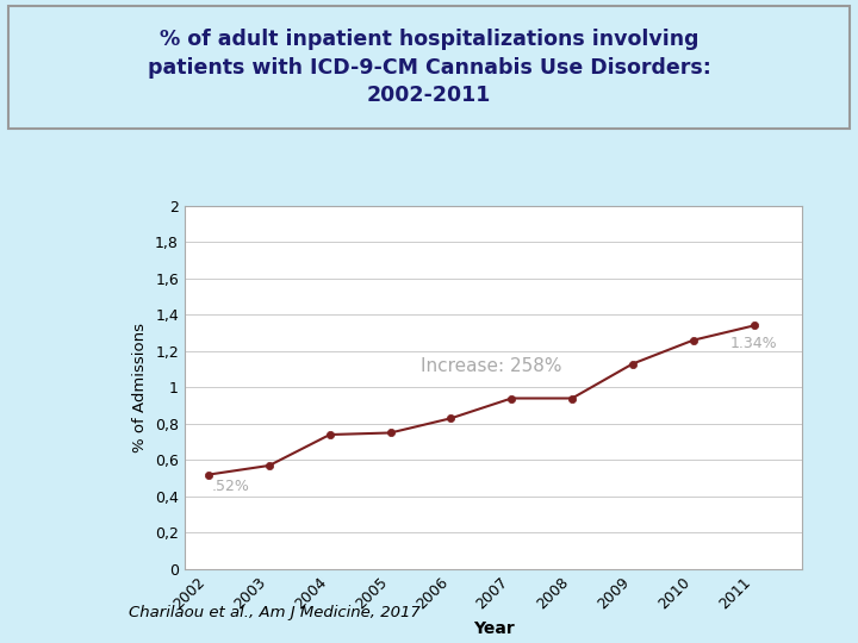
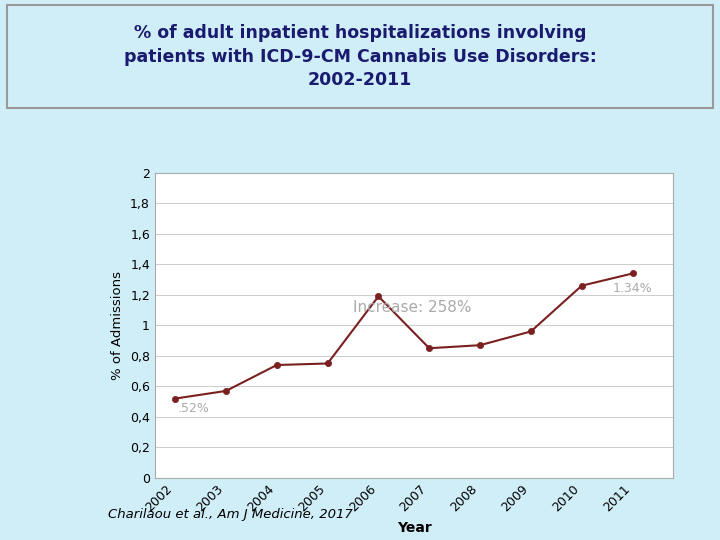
2006: 0,83 -> 1,19
2007: 0,94 -> 0,85
2008: 0,94 -> 0,87
2009: 1,13 -> 0,96
